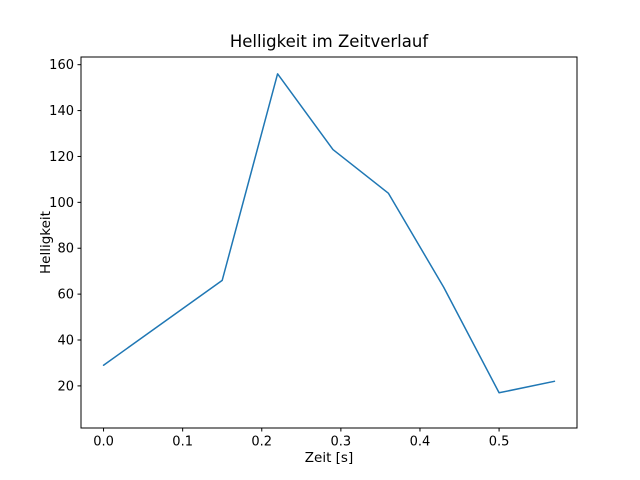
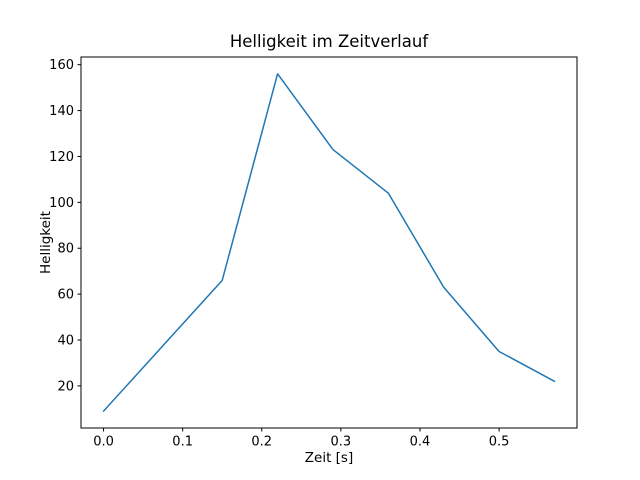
0.0: 29 -> 9
0.5: 17 -> 35
